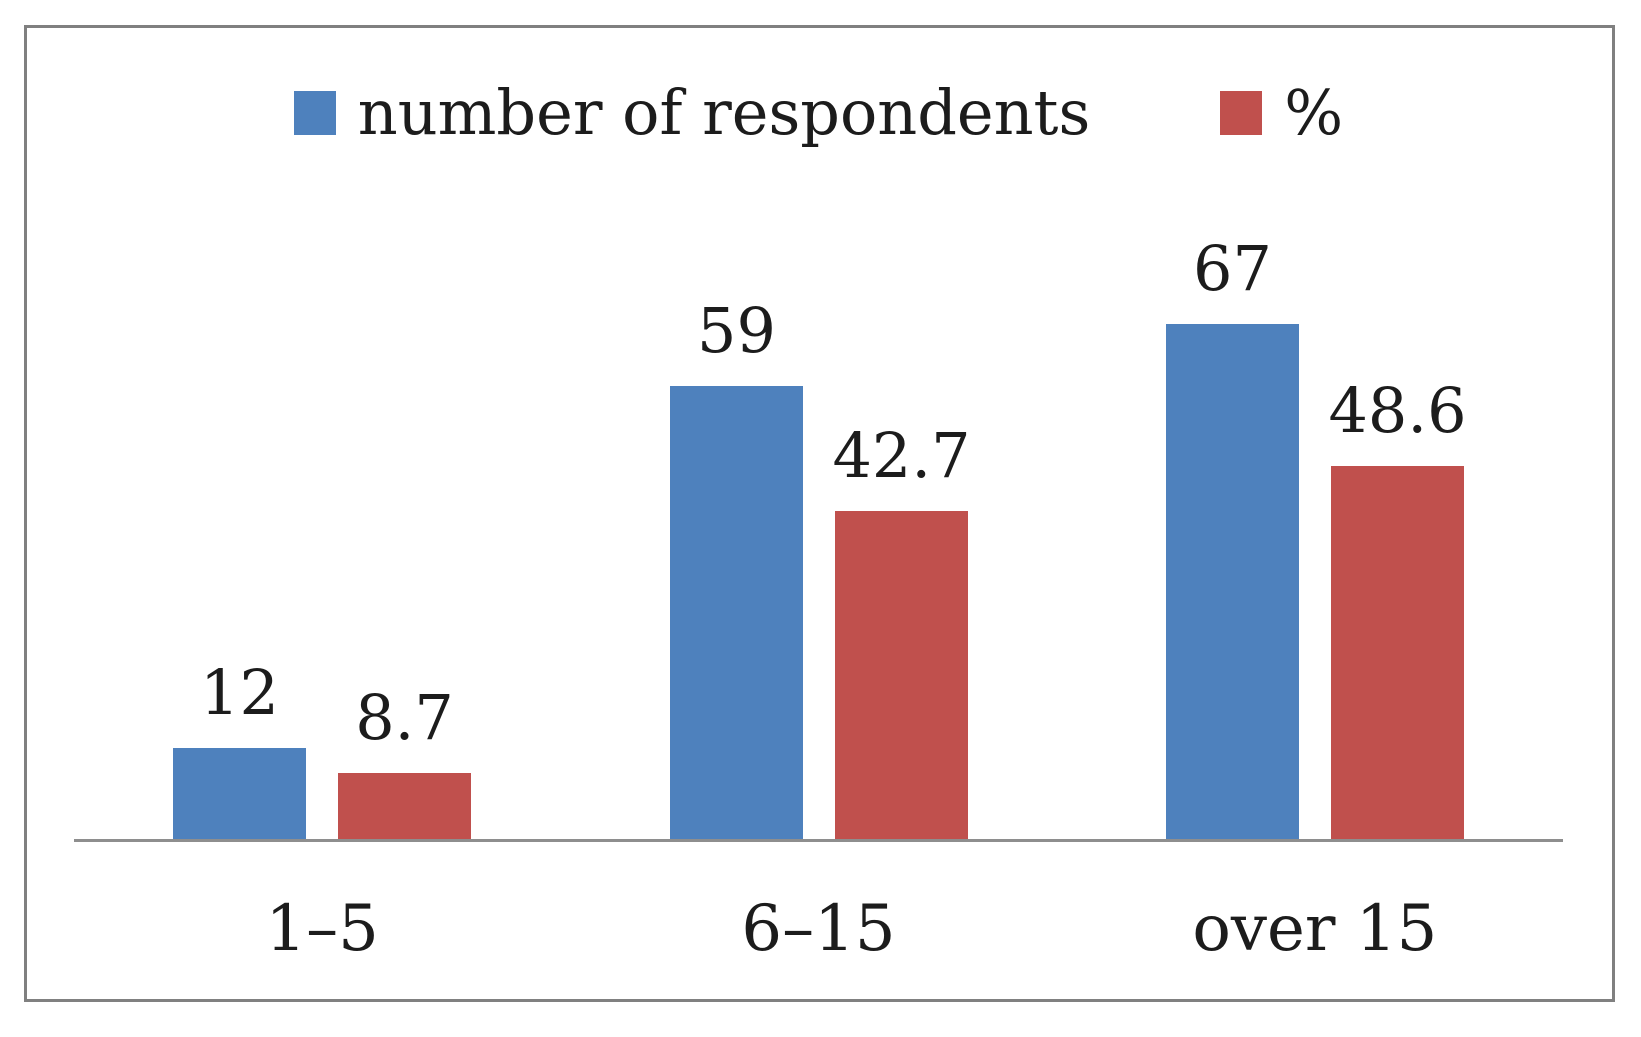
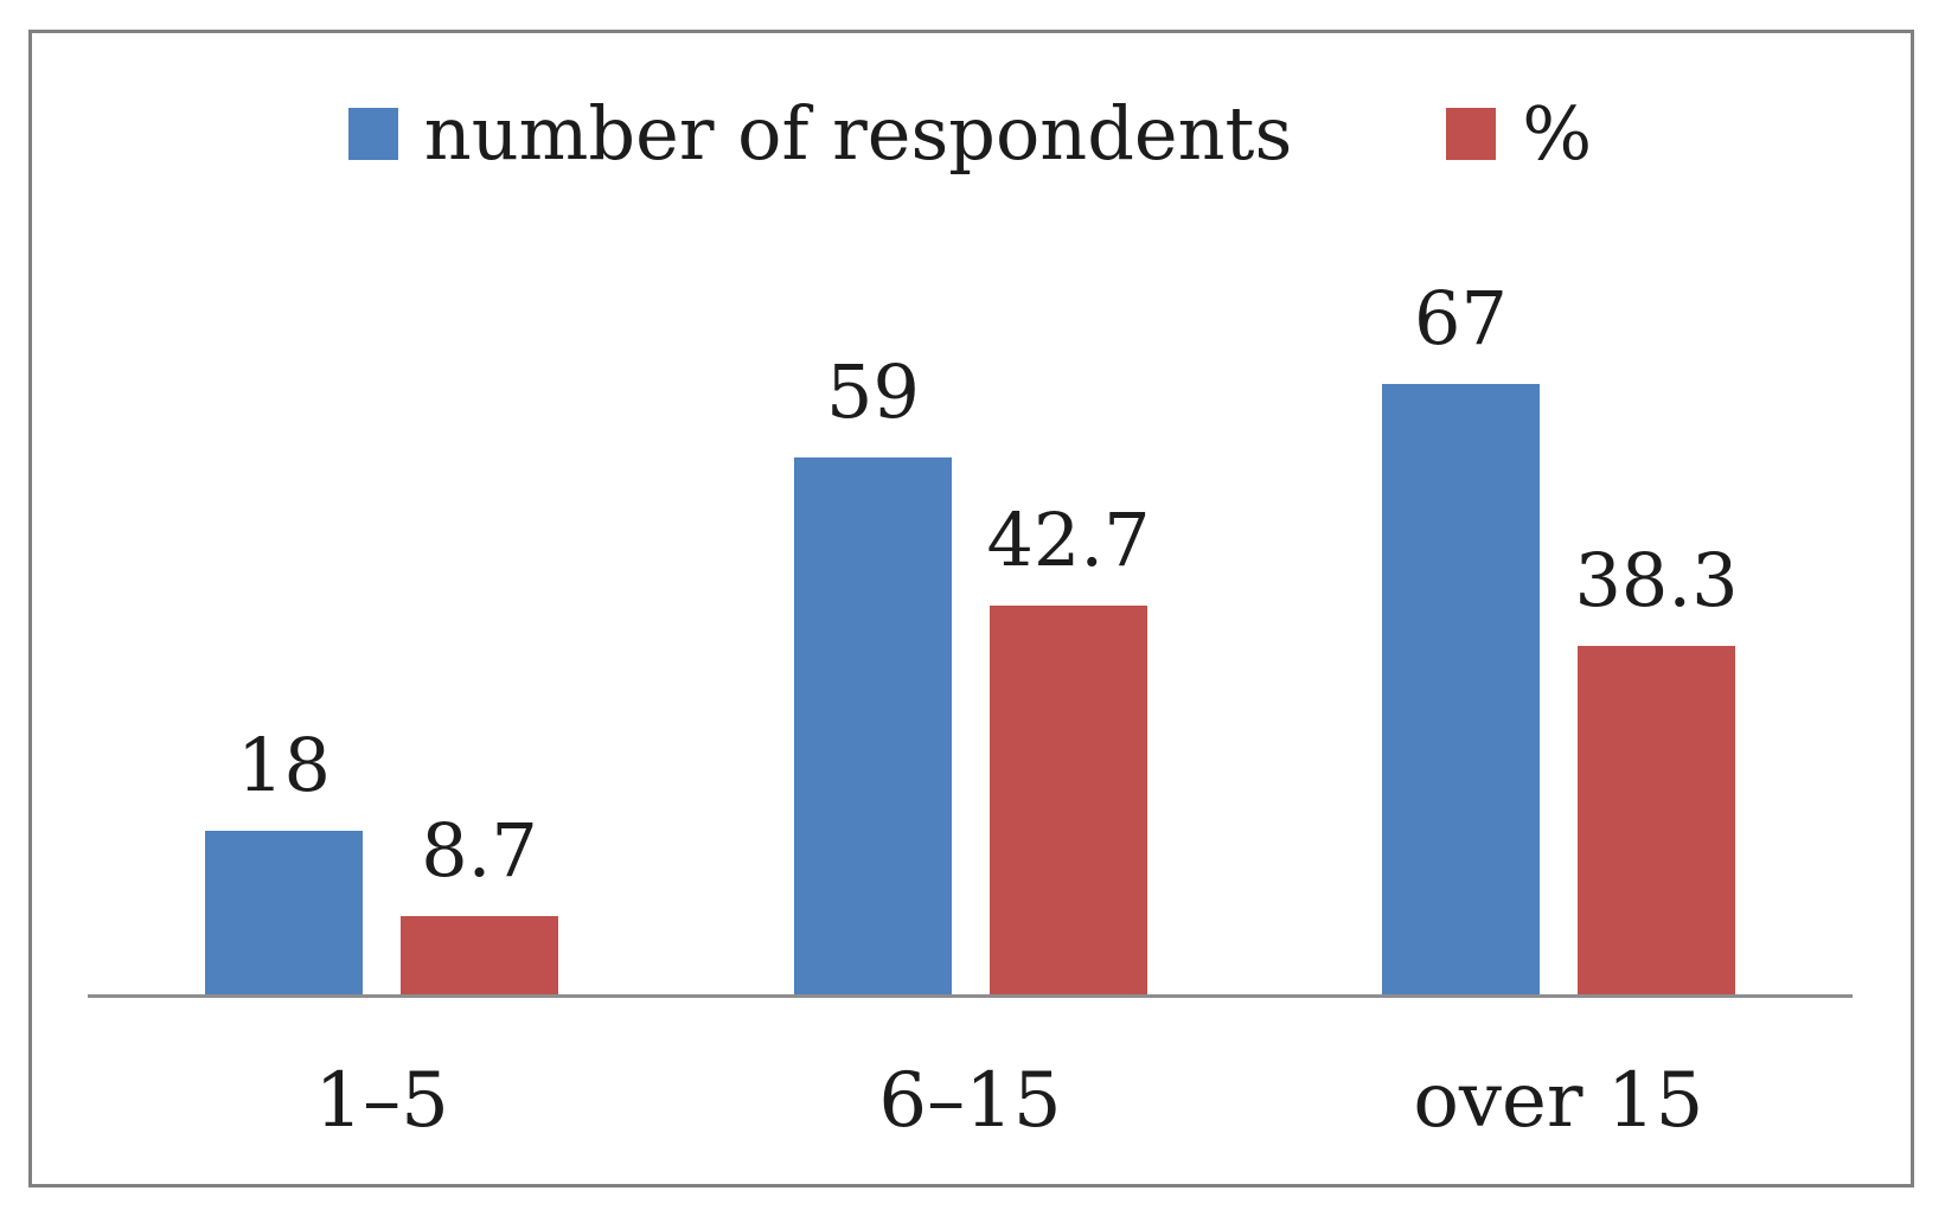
number of respondents/1–5: 12 -> 18
%/over 15: 48.6 -> 38.3
